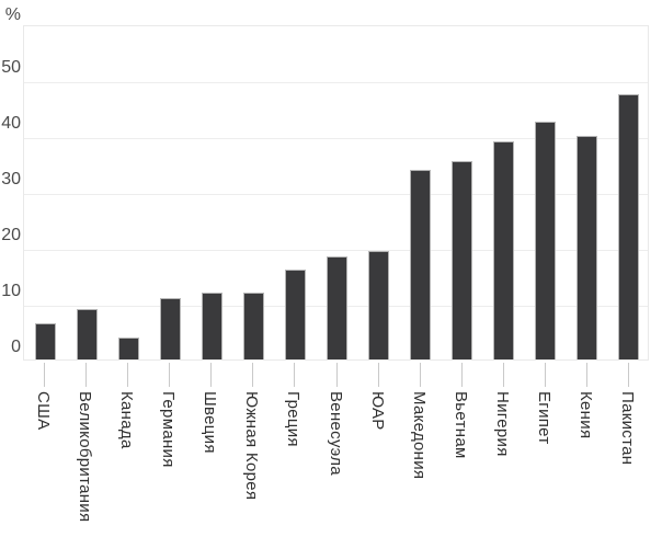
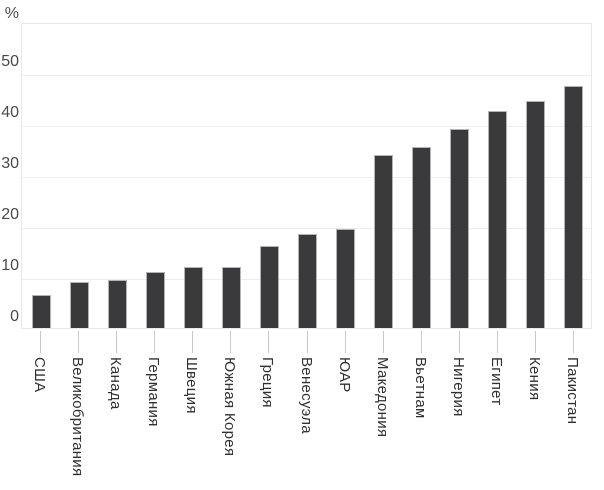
Канада: 4 -> 10
Кения: 40 -> 44
